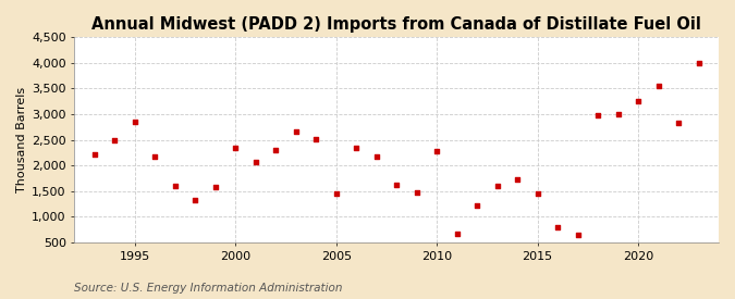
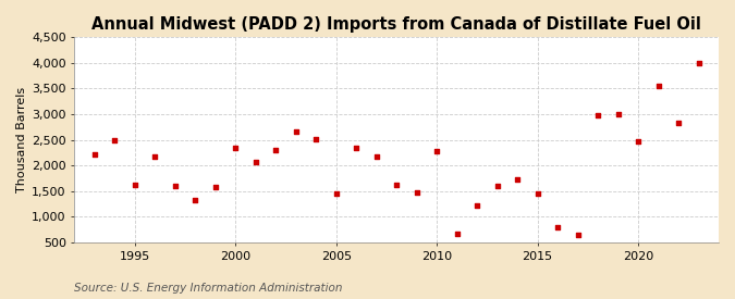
1995: 2,850 -> 1,630
2020: 3,250 -> 2,460
